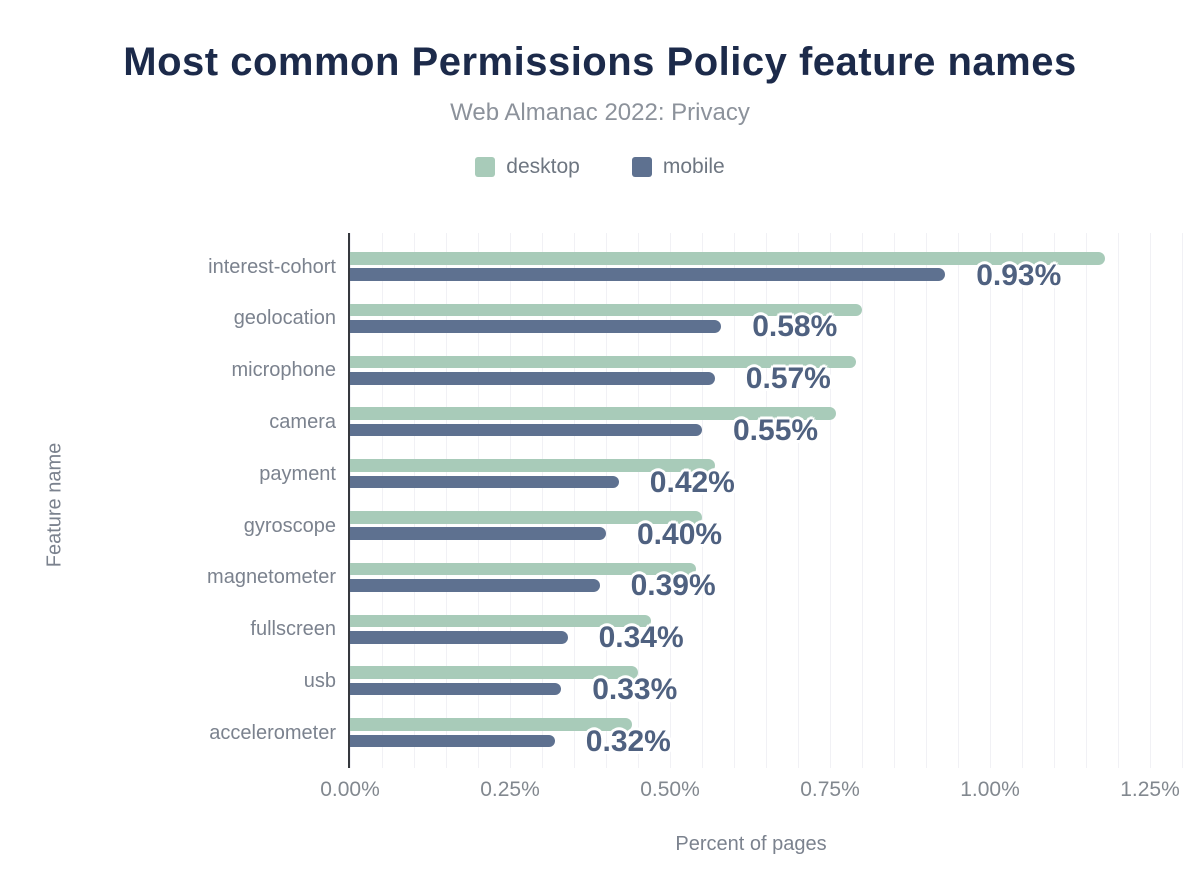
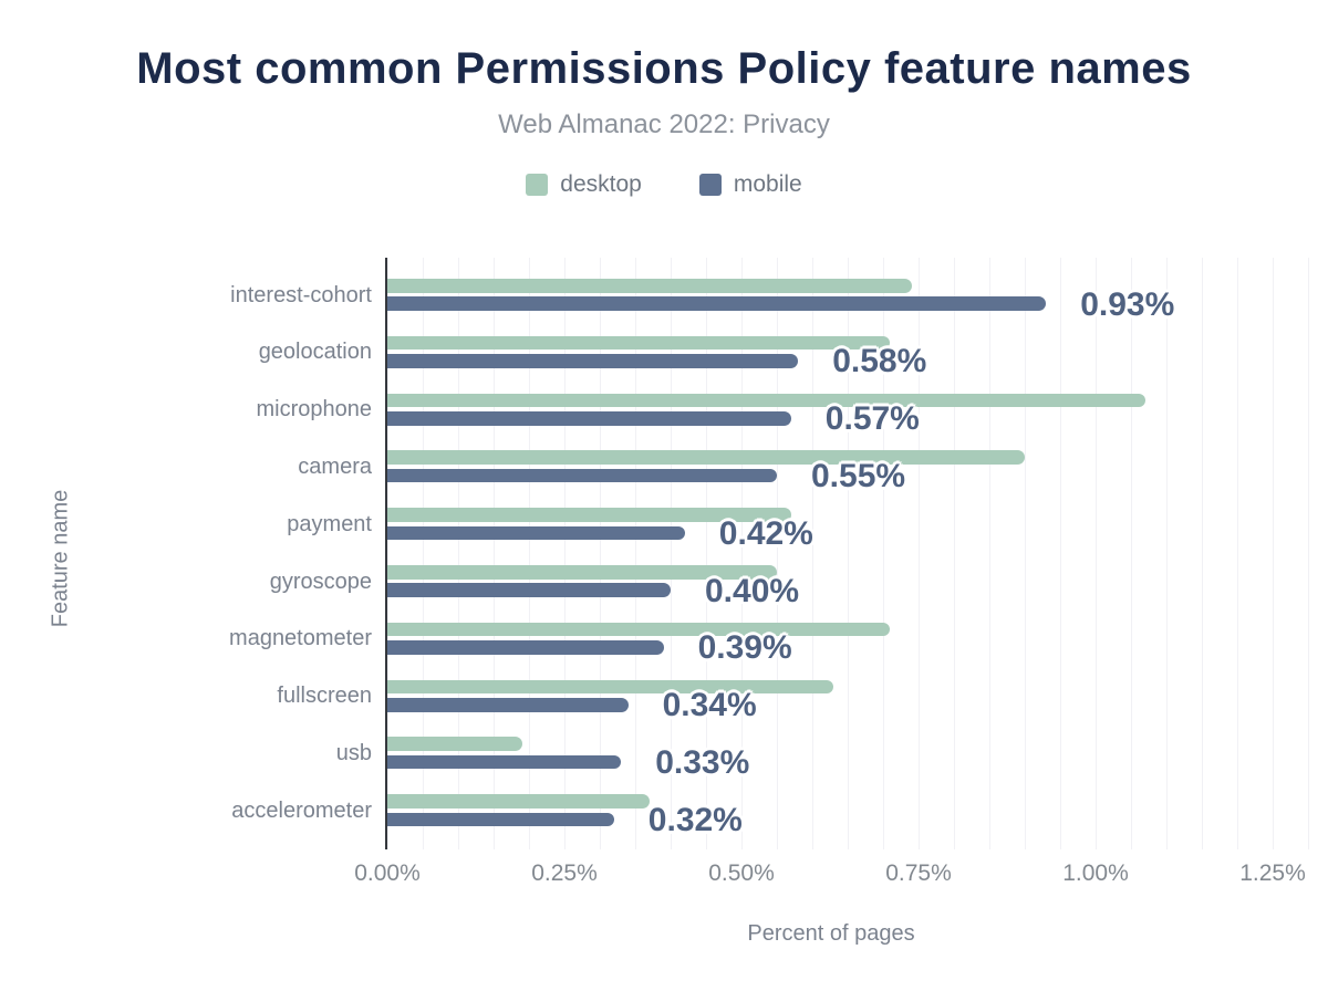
desktop/interest-cohort: 1.18% -> 0.74%
desktop/geolocation: 0.80% -> 0.71%
desktop/microphone: 0.79% -> 1.07%
desktop/camera: 0.76% -> 0.90%
desktop/magnetometer: 0.54% -> 0.71%
desktop/fullscreen: 0.47% -> 0.63%
desktop/usb: 0.45% -> 0.19%
desktop/accelerometer: 0.44% -> 0.37%
